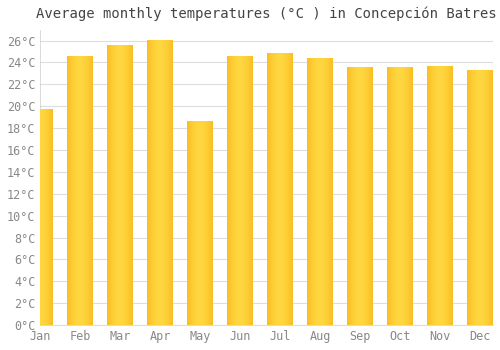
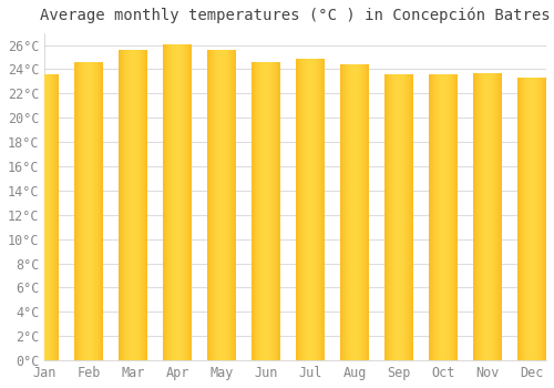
Jan: 19.7°C -> 23.5°C
May: 18.6°C -> 25.5°C
